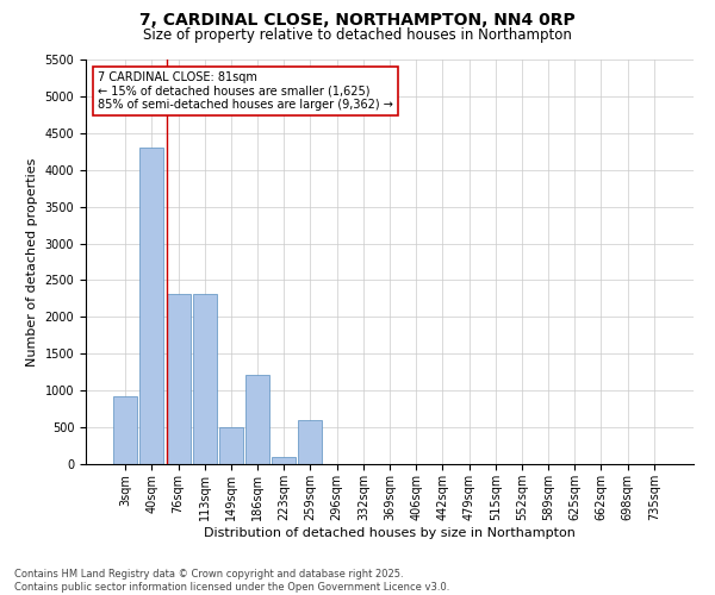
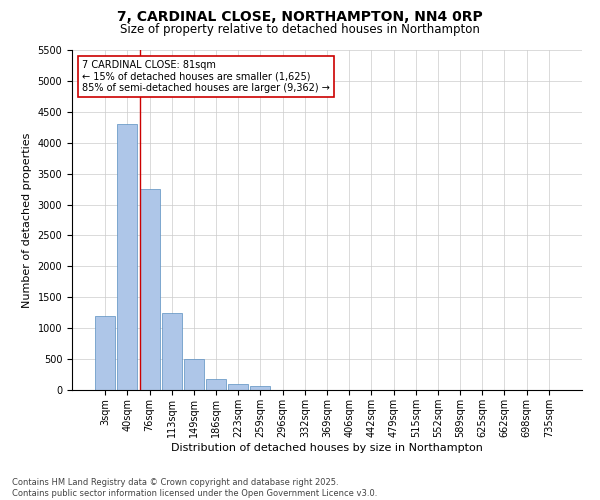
3sqm: 920 -> 1200
76sqm: 2320 -> 3250
113sqm: 2320 -> 1250
186sqm: 1220 -> 180
259sqm: 600 -> 60
